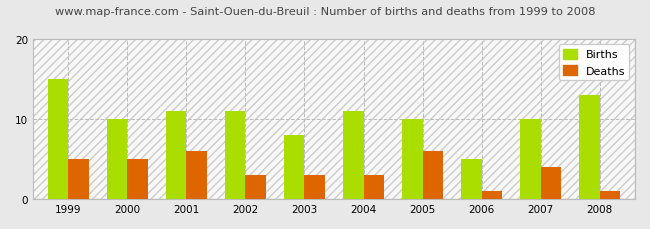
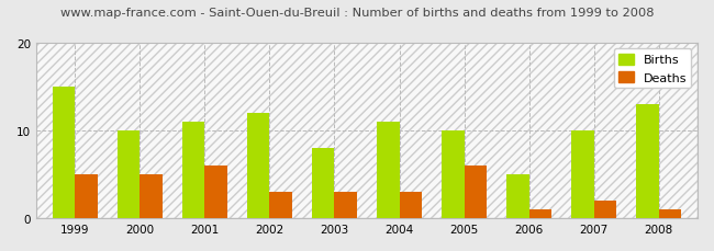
Births/2002: 11 -> 12
Deaths/2007: 4 -> 2
